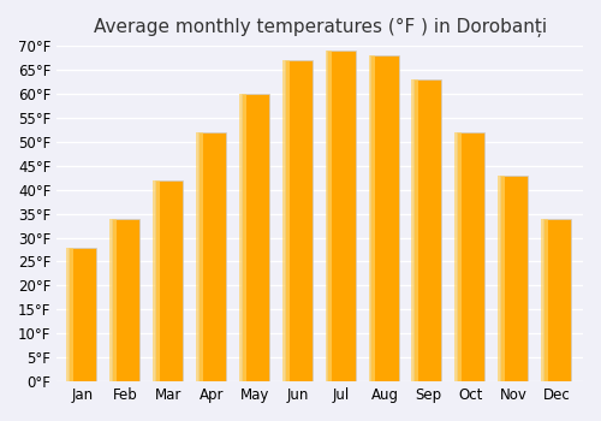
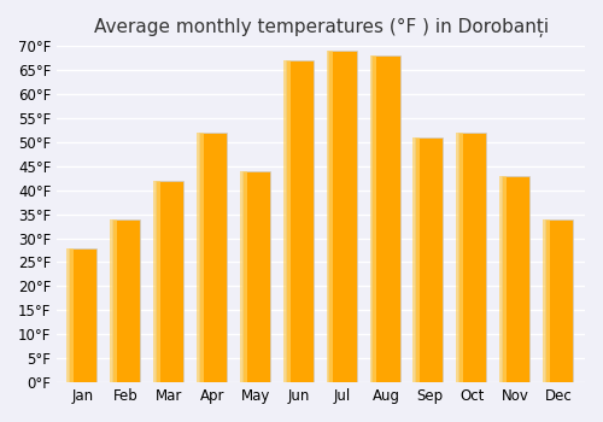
May: 60°F -> 44°F
Sep: 63°F -> 51°F
